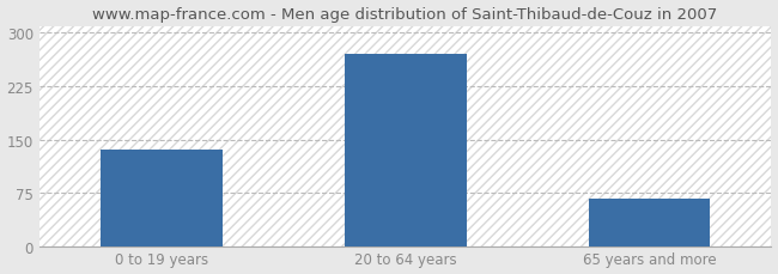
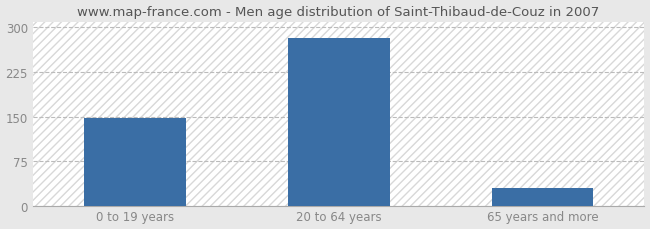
0 to 19 years: 136 -> 148
20 to 64 years: 270 -> 283
65 years and more: 66 -> 30
